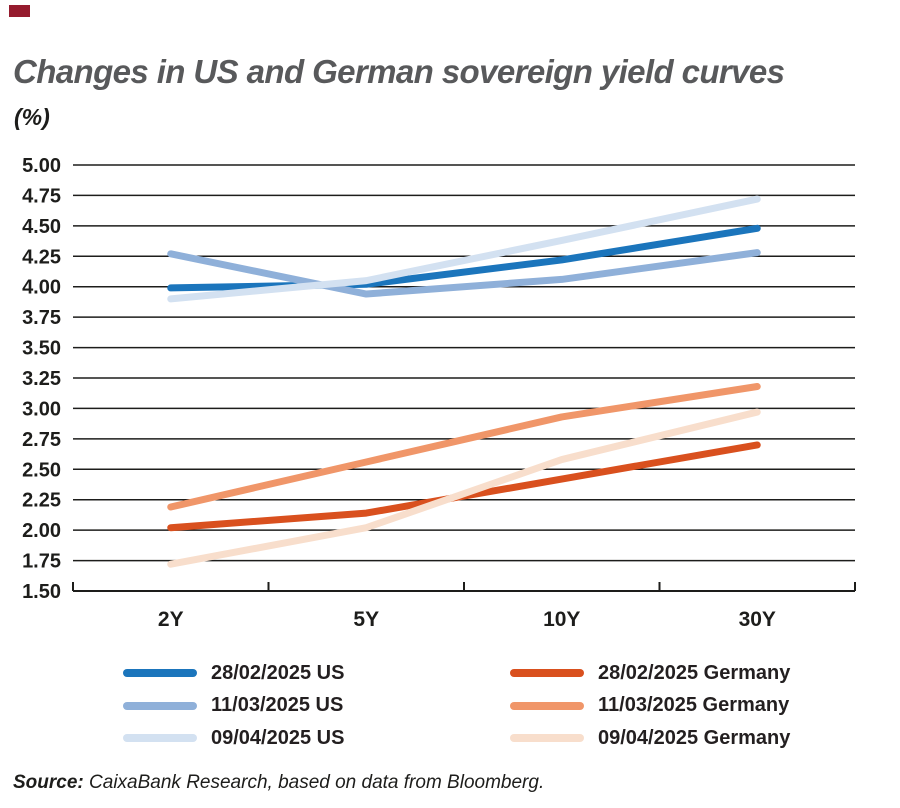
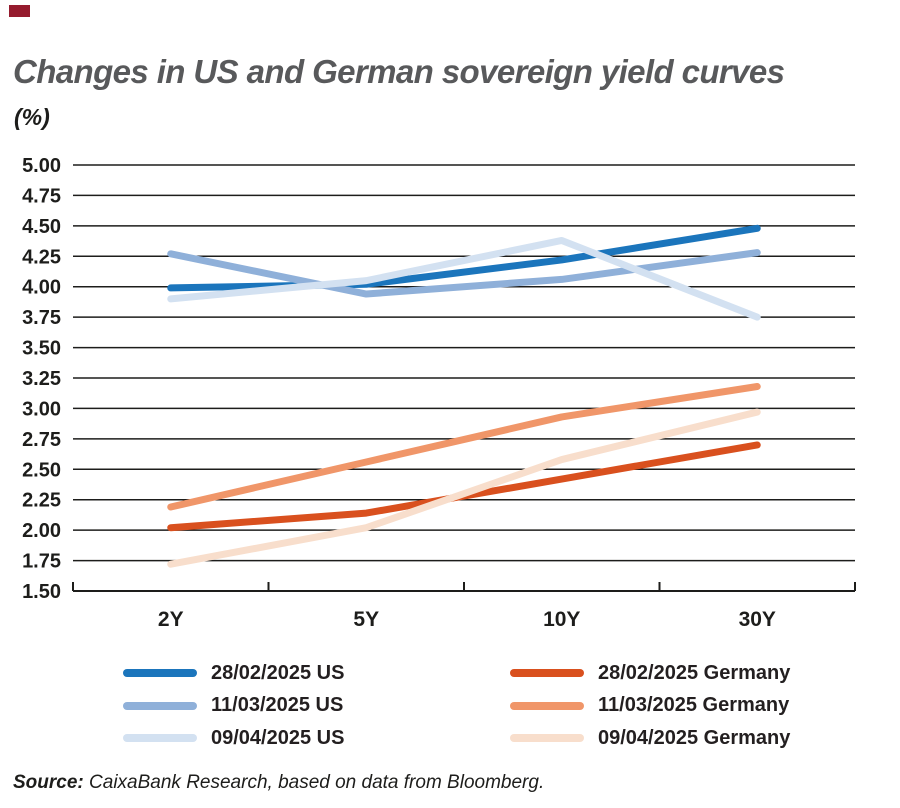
09/04/2025 US/30Y: 4.72 -> 3.75
